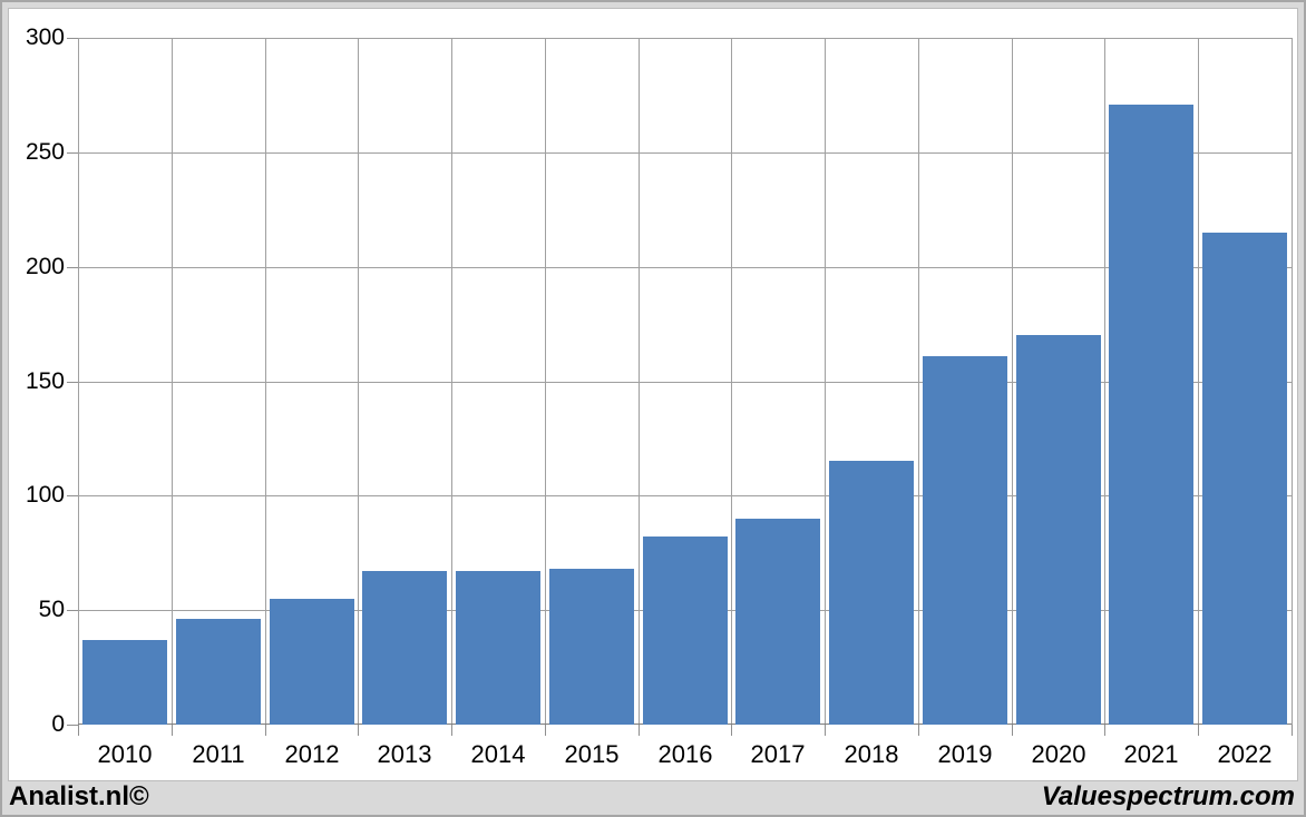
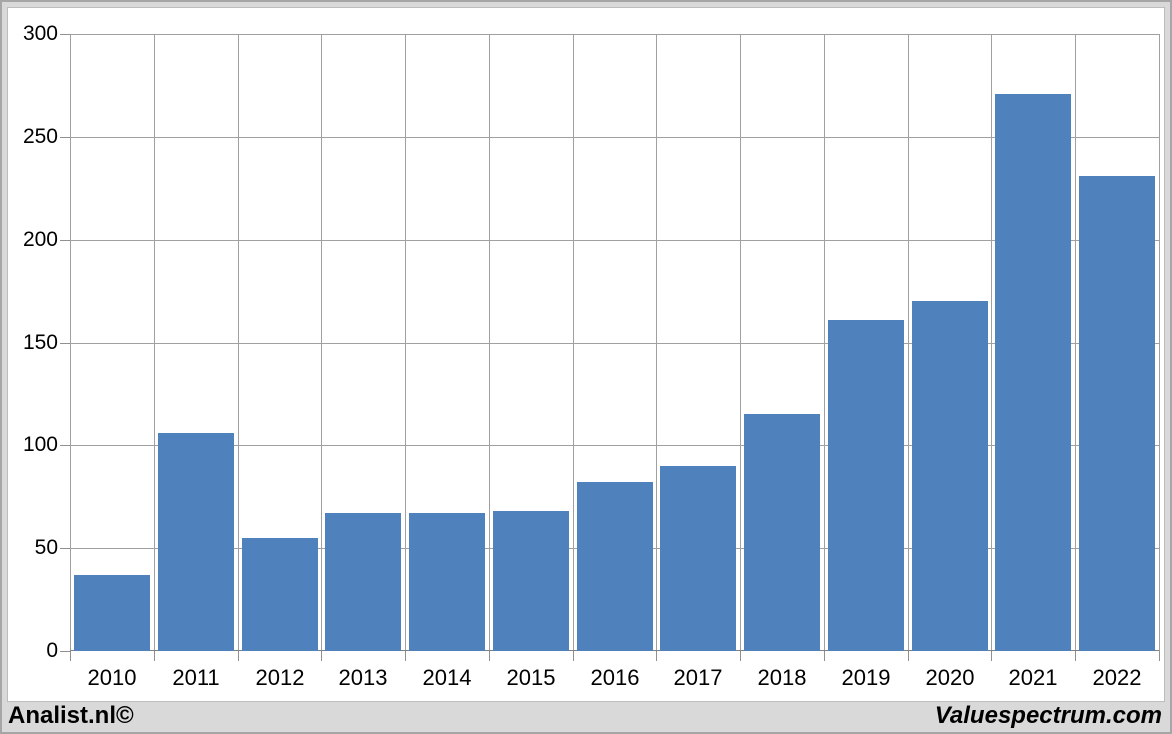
2011: 46 -> 106
2022: 215 -> 231
